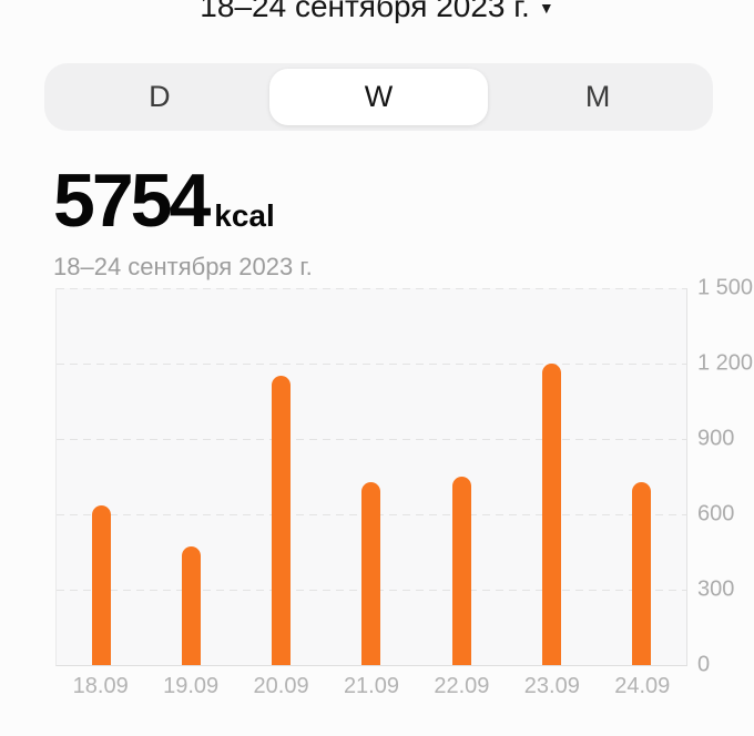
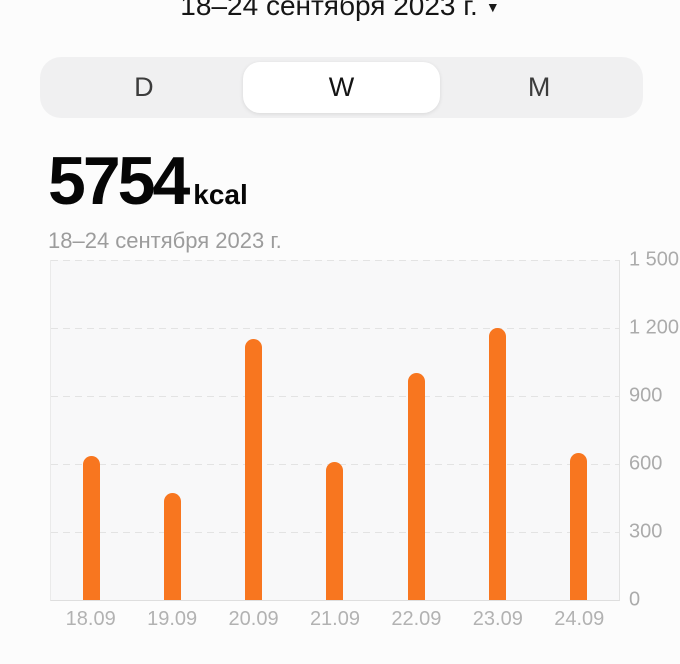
21.09: 730 -> 610
22.09: 750 -> 1000
24.09: 730 -> 650
